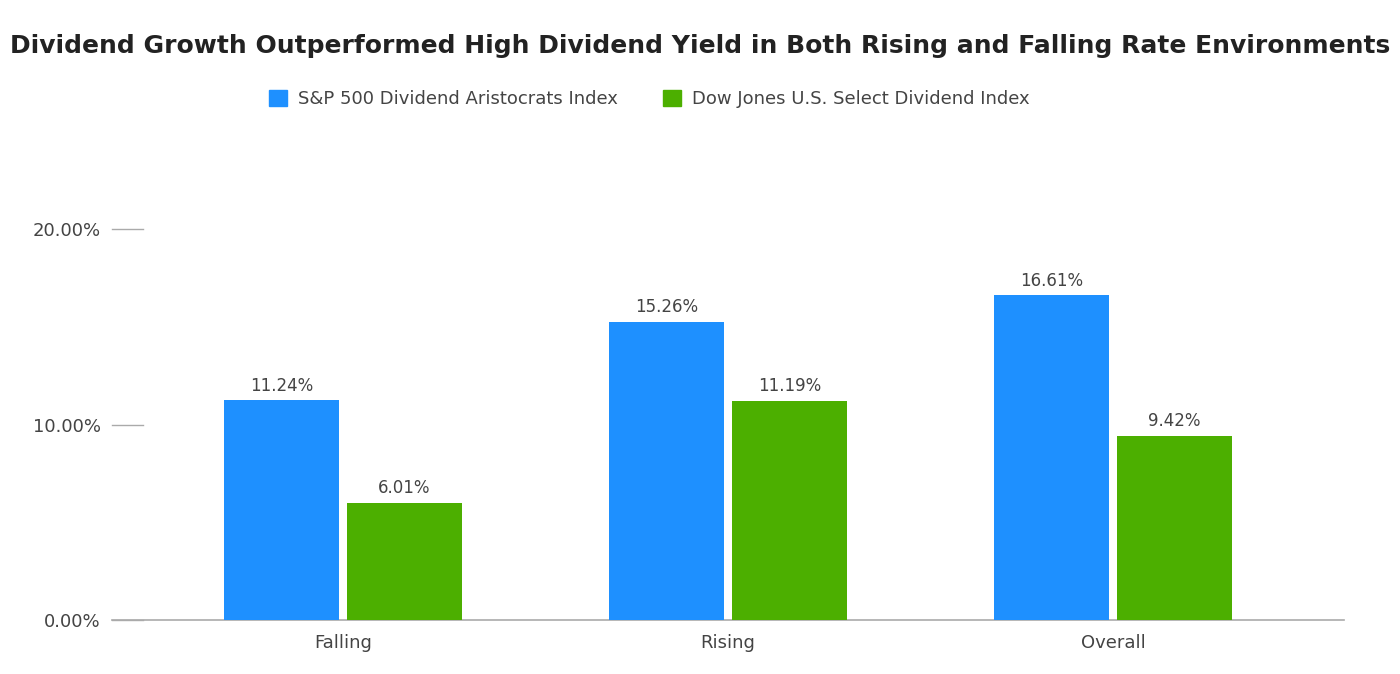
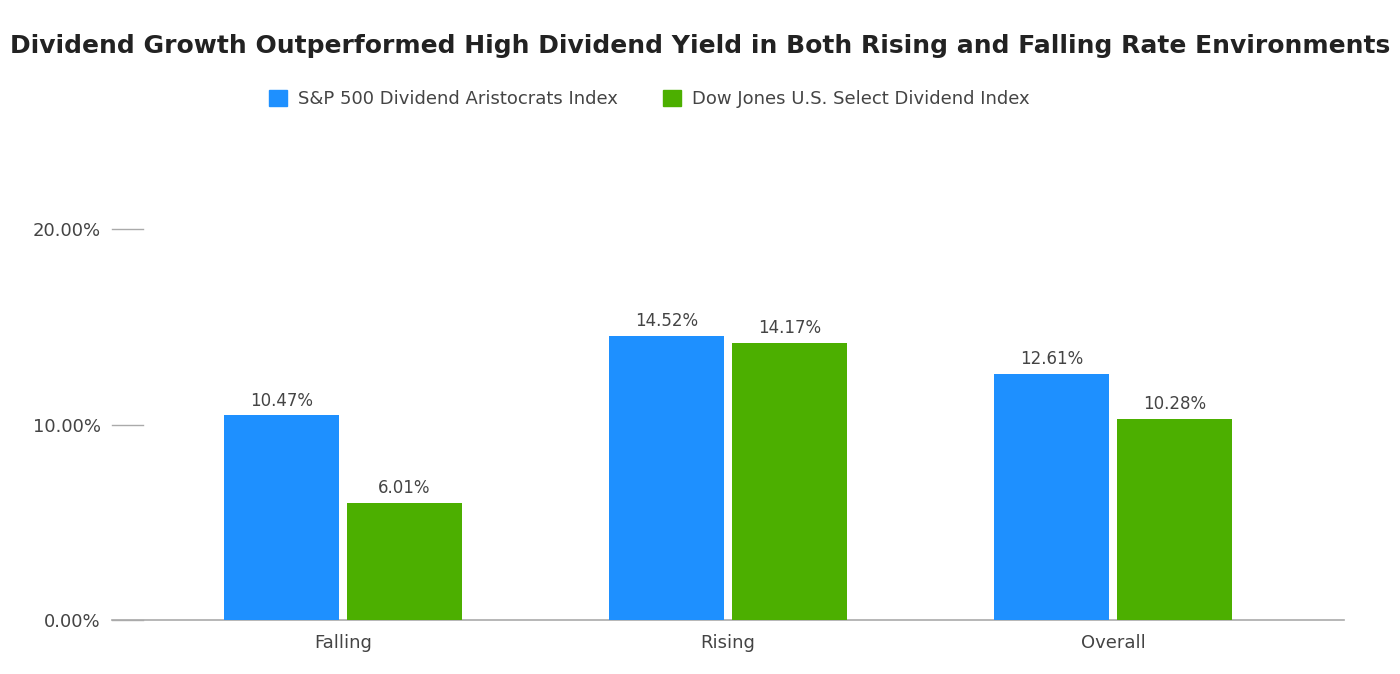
S&P 500 Dividend Aristocrats Index/Falling: 11.24% -> 10.47%
S&P 500 Dividend Aristocrats Index/Rising: 15.26% -> 14.52%
Dow Jones U.S. Select Dividend Index/Rising: 11.19% -> 14.17%
S&P 500 Dividend Aristocrats Index/Overall: 16.61% -> 12.61%
Dow Jones U.S. Select Dividend Index/Overall: 9.42% -> 10.28%
